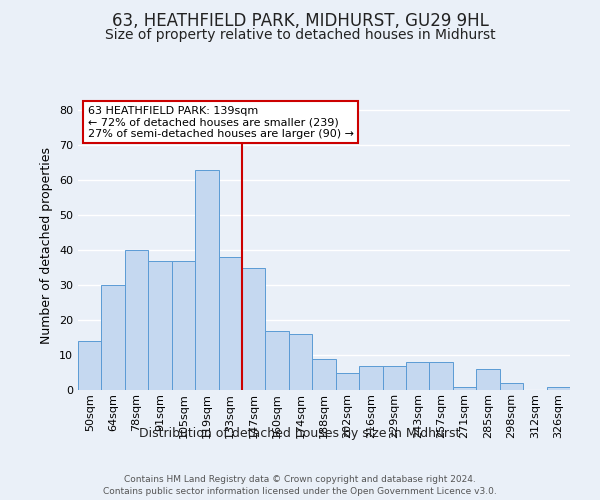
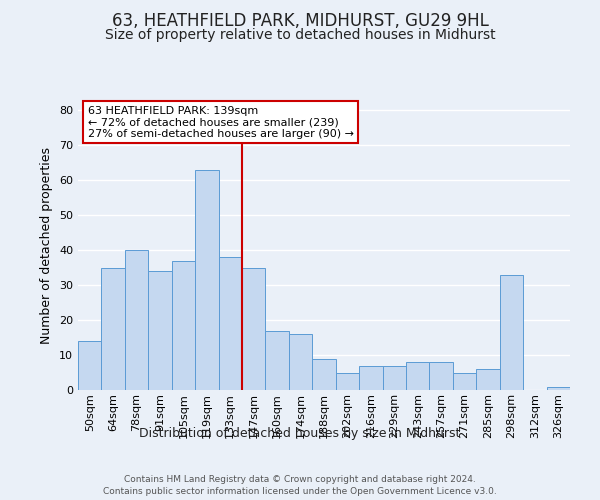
64sqm: 30 -> 35
91sqm: 37 -> 34
271sqm: 1 -> 5
298sqm: 2 -> 33
